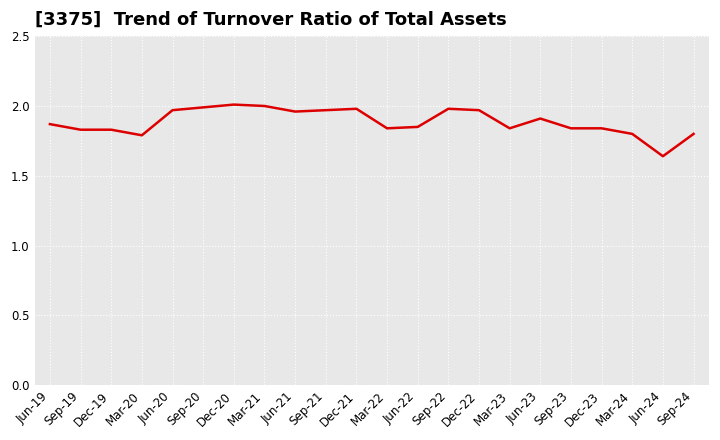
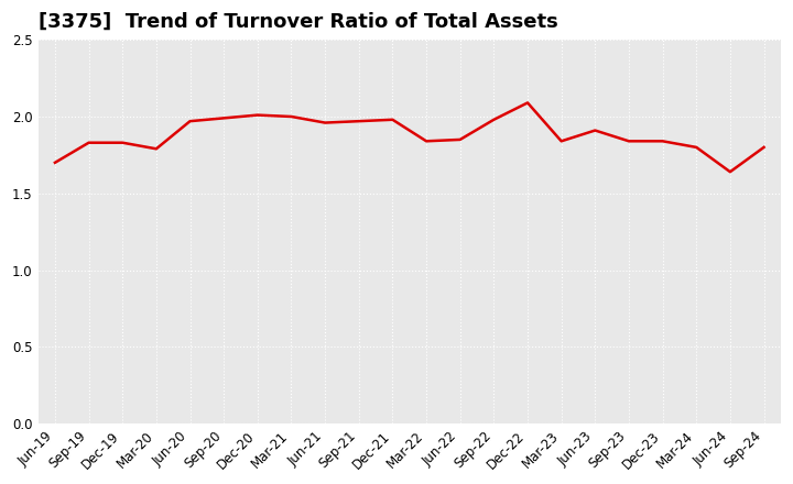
Jun-19: 1.87 -> 1.70
Dec-22: 1.97 -> 2.09
